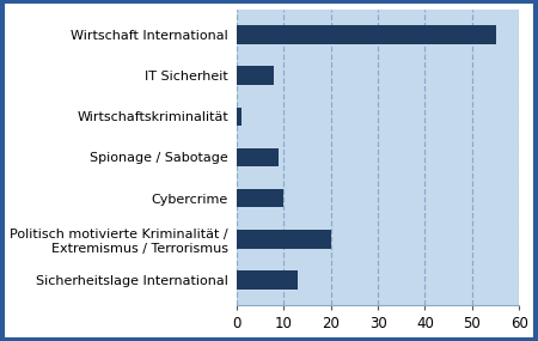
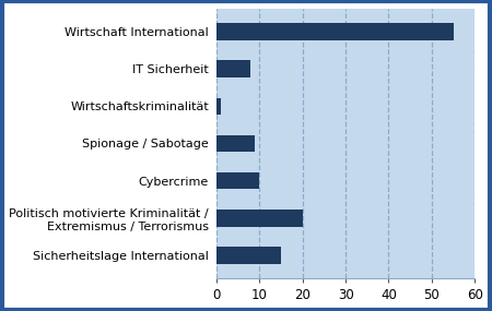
Sicherheitslage International: 13 -> 15
